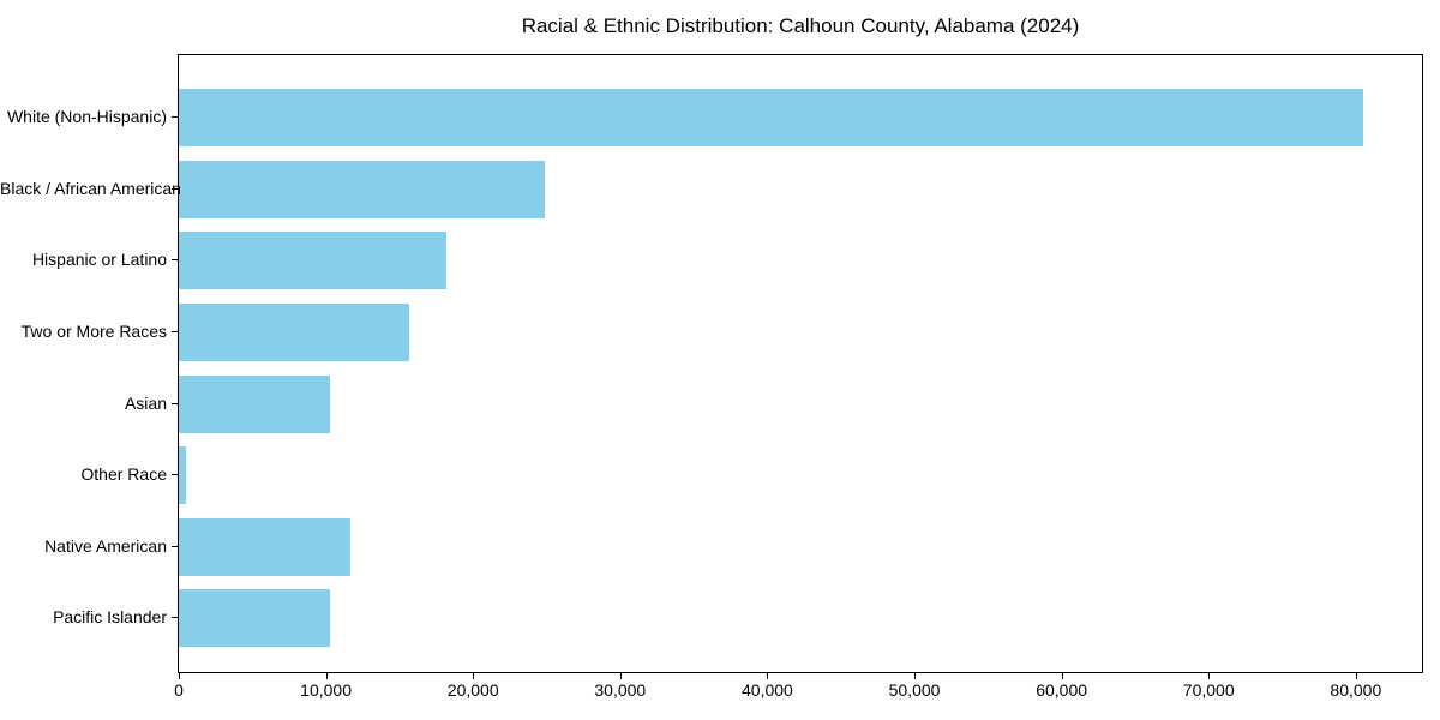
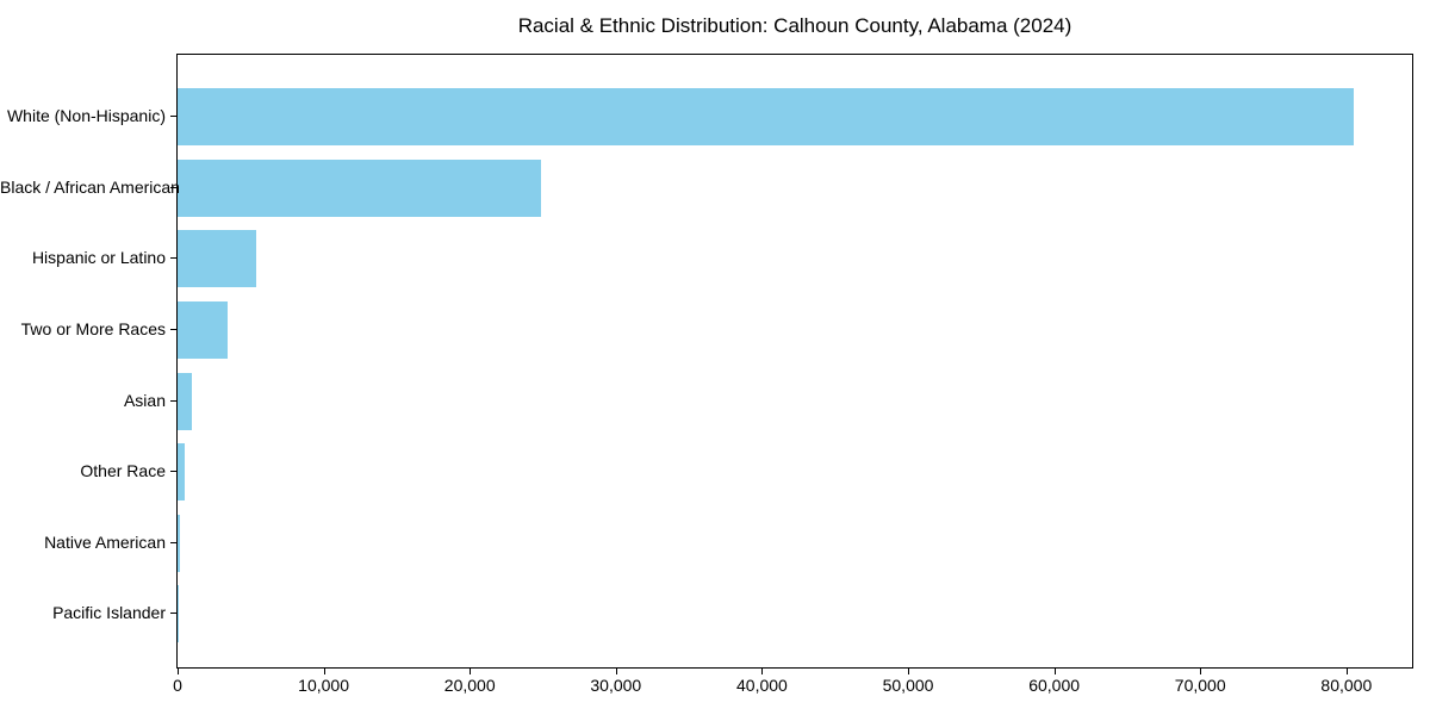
Hispanic or Latino: 18200 -> 5400
Two or More Races: 15700 -> 3400
Asian: 10300 -> 1000
Native American: 11700 -> 200
Pacific Islander: 10300 -> 100
